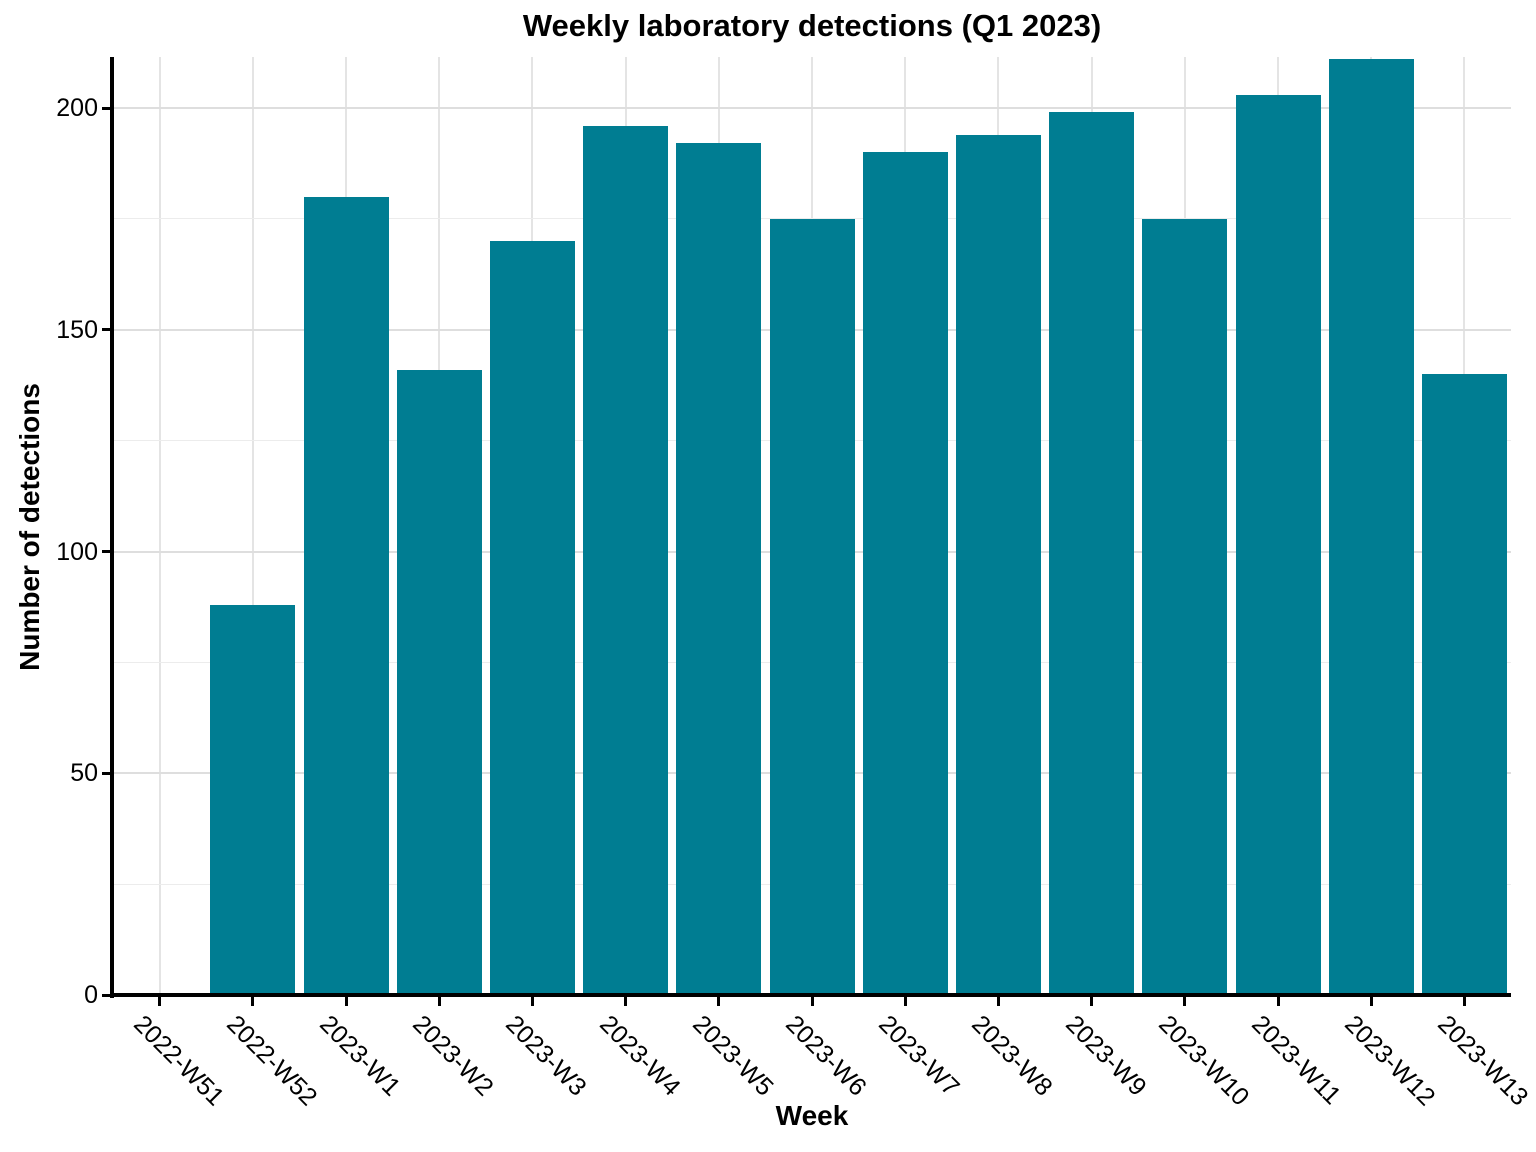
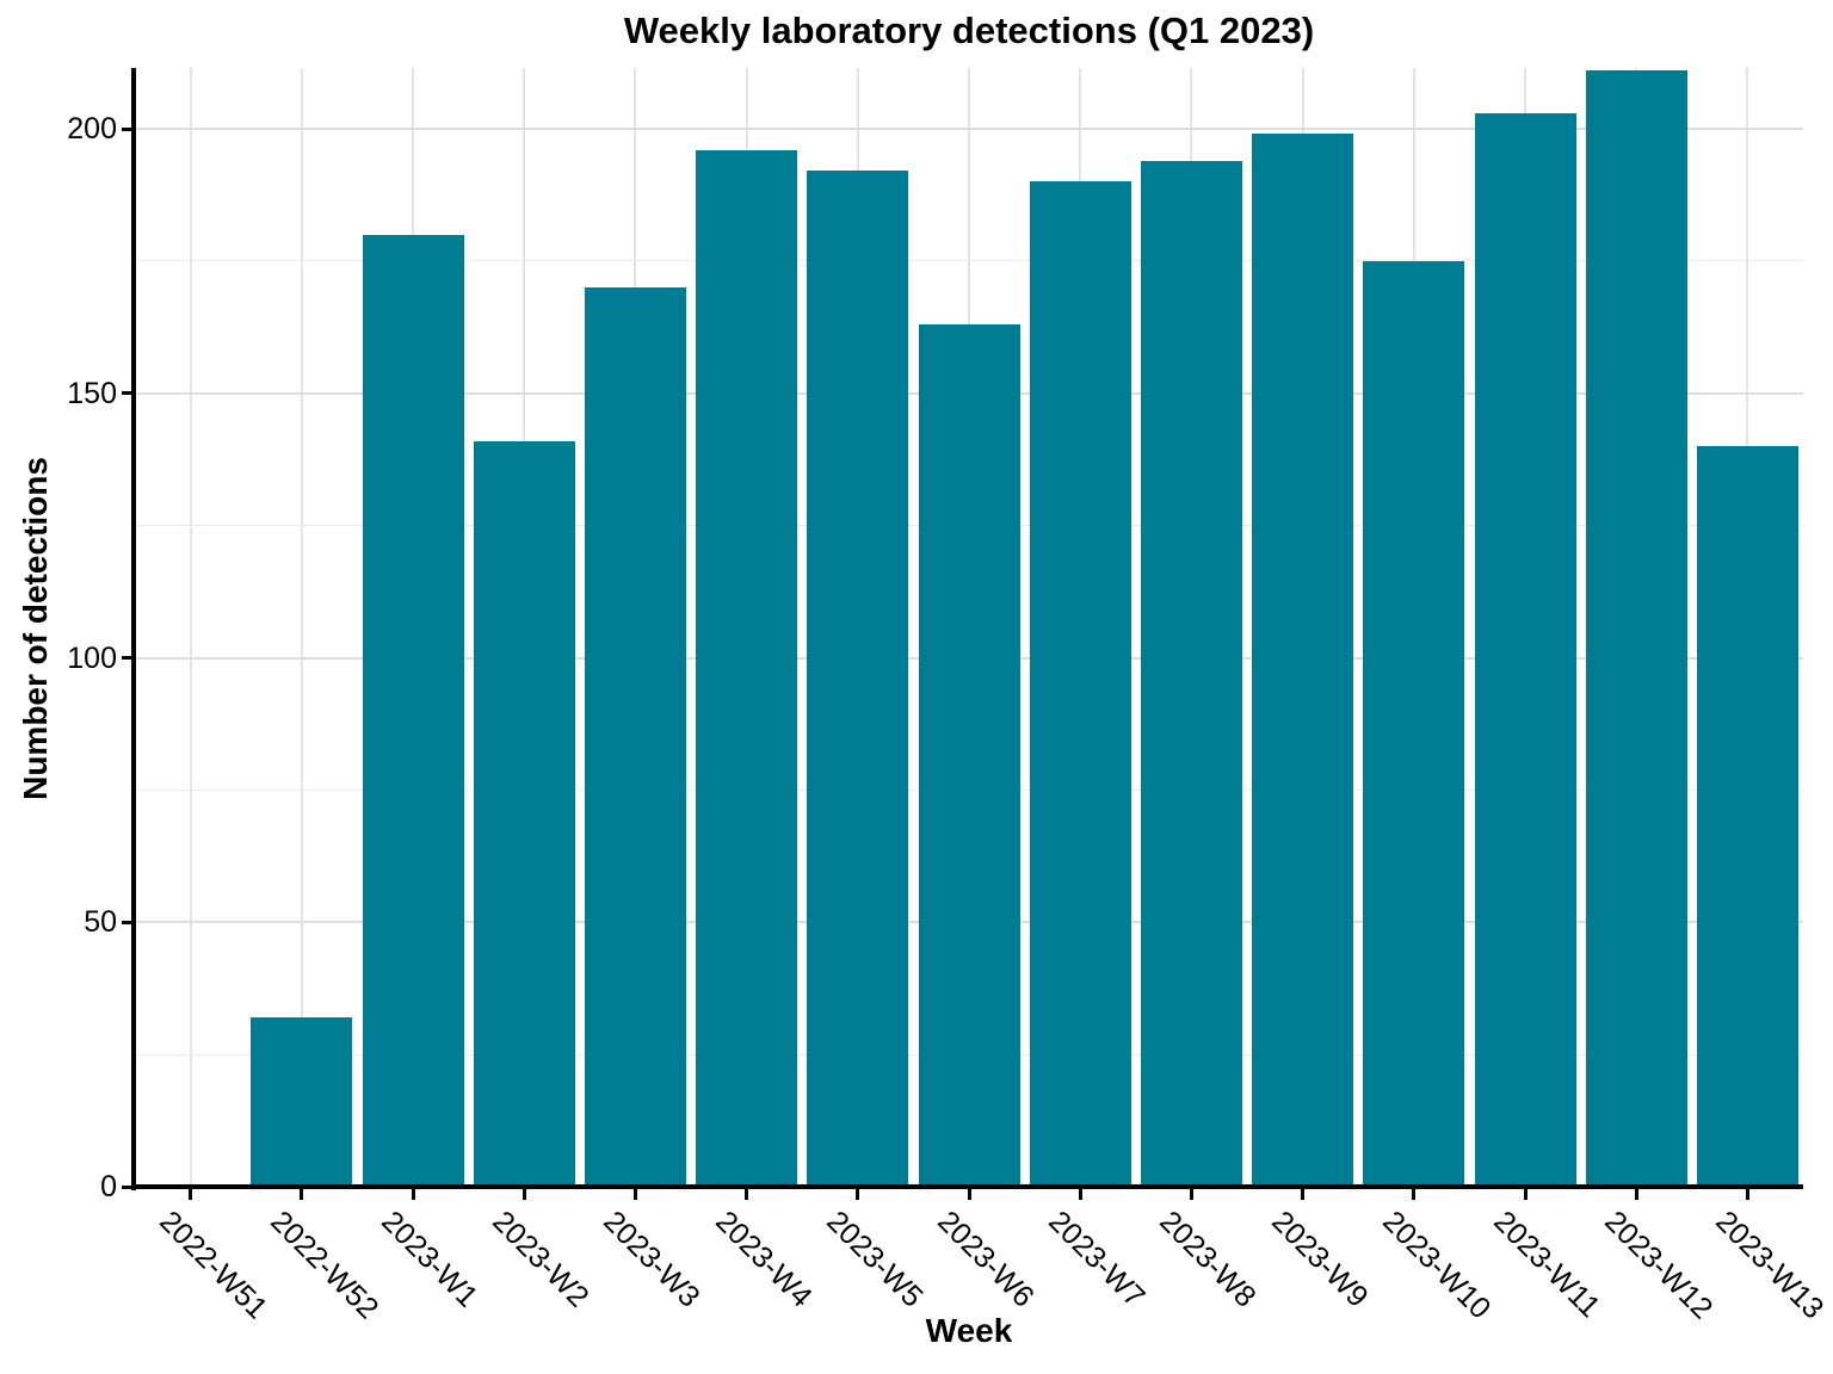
2022-W52: 88 -> 32
2023-W6: 175 -> 163
